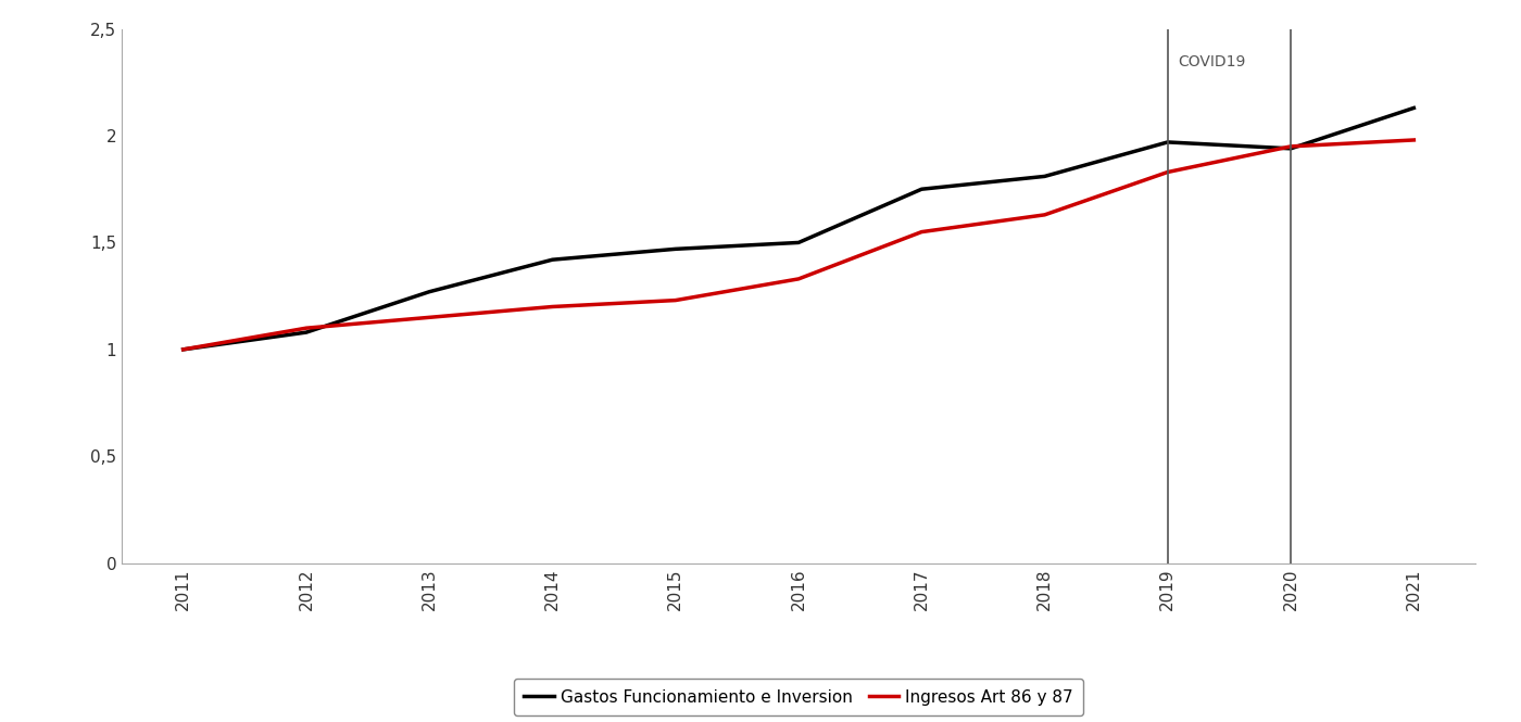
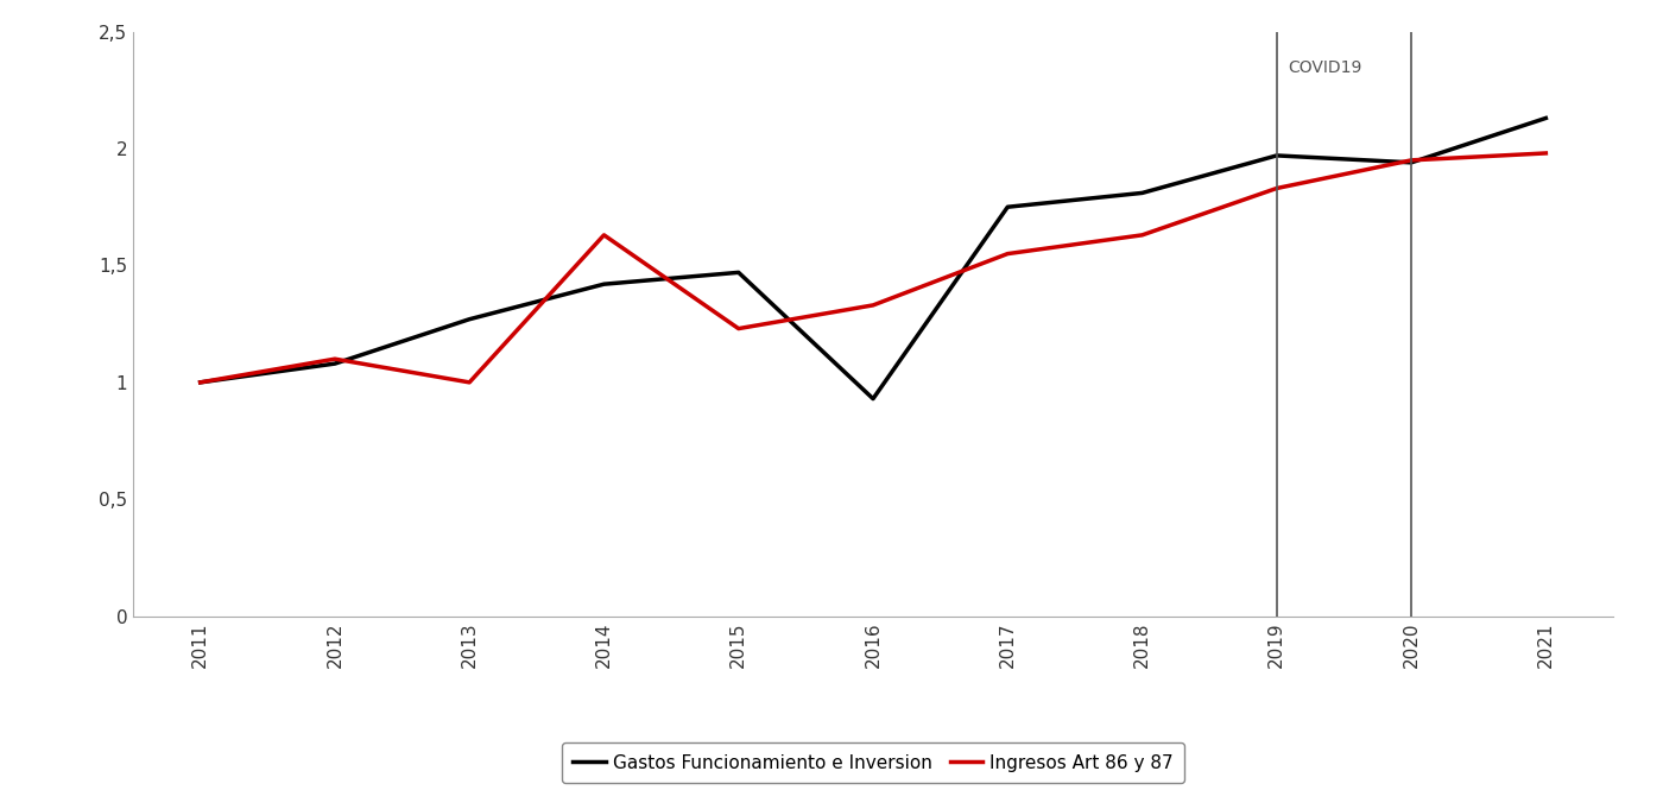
Ingresos Art 86 y 87/2013: 1,15 -> 1,00
Ingresos Art 86 y 87/2014: 1,20 -> 1,63
Gastos Funcionamiento e Inversion/2016: 1,50 -> 0,93
